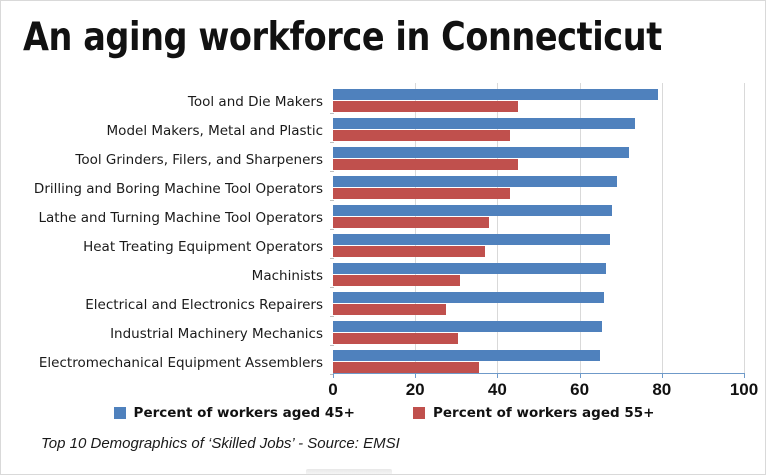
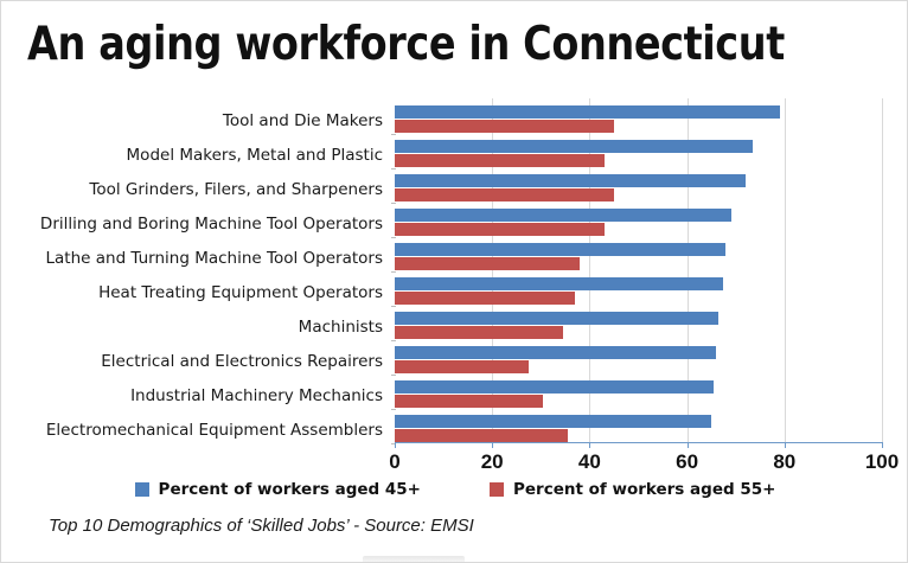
Percent of workers aged 55+/Machinists: 31 -> 34
